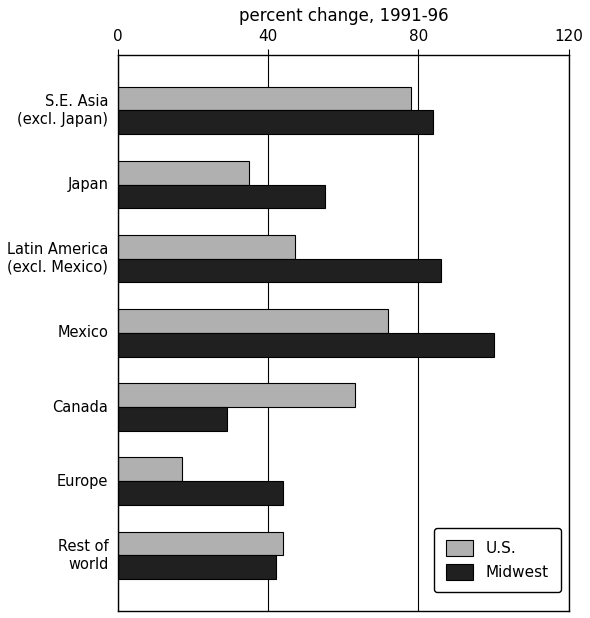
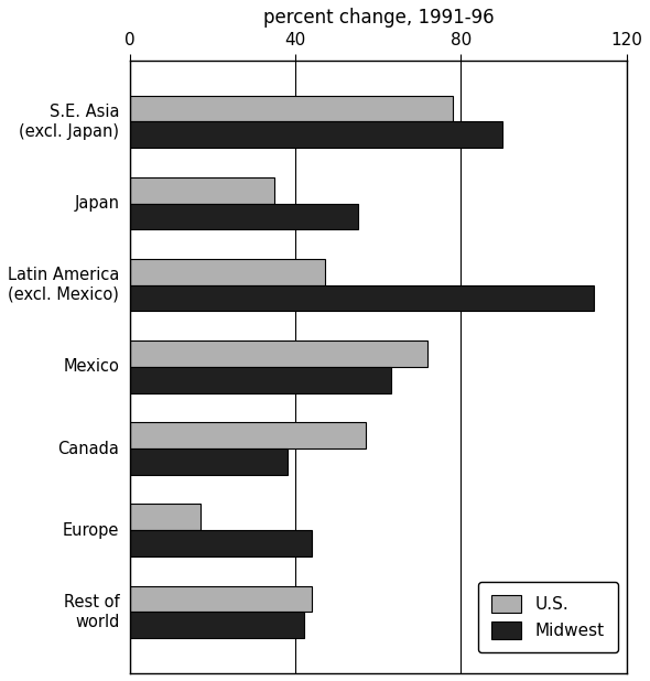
Midwest/S.E. Asia (excl. Japan): 84 -> 90
Midwest/Latin America (excl. Mexico): 86 -> 112
Midwest/Mexico: 100 -> 63
U.S./Canada: 63 -> 57
Midwest/Canada: 29 -> 38
